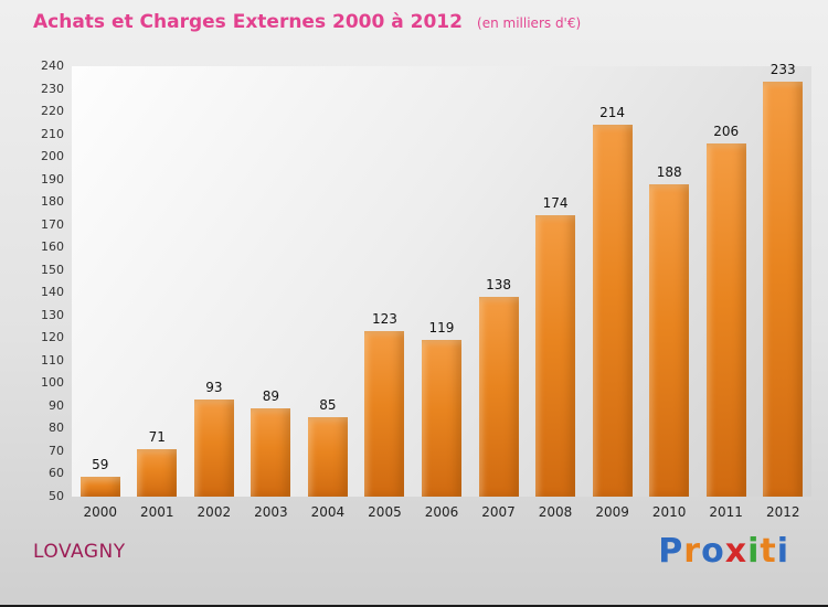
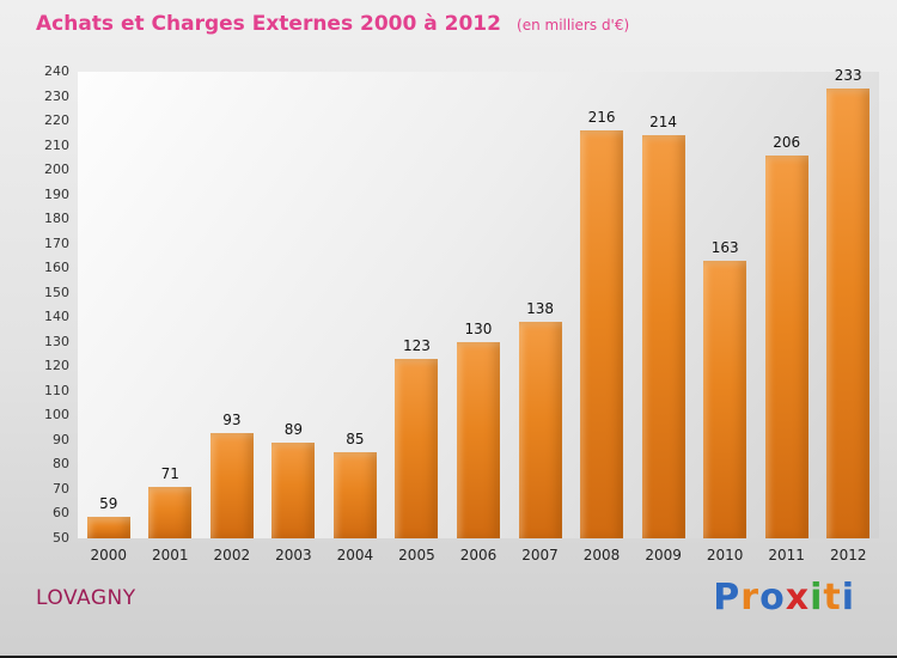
2006: 119 -> 130
2008: 174 -> 216
2010: 188 -> 163
